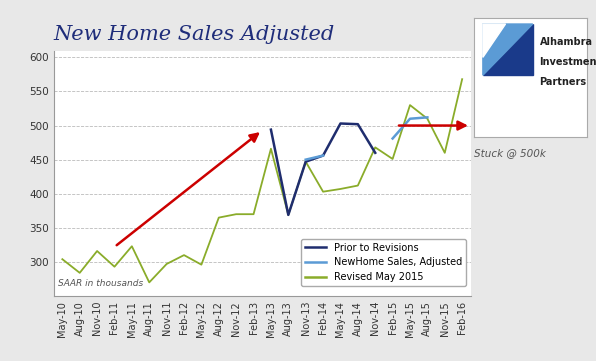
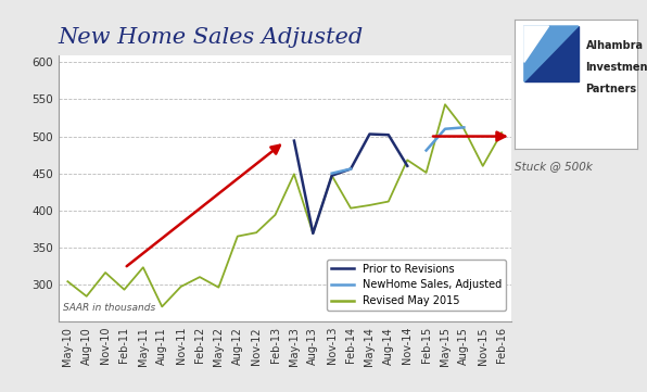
Revised May 2015/Feb-13: 370 -> 394
Revised May 2015/May-13: 466 -> 449
Revised May 2015/May-15: 530 -> 543
Revised May 2015/Feb-16: 568 -> 505
